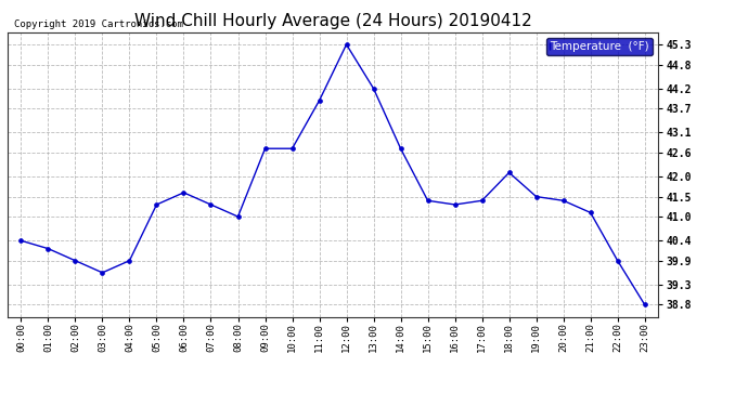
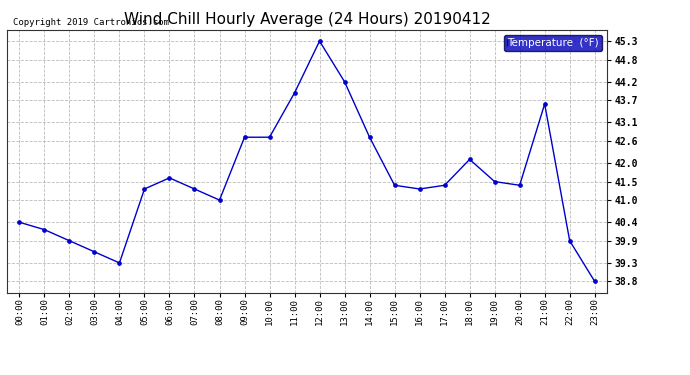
04:00: 39.9 -> 39.3
21:00: 41.1 -> 43.6
